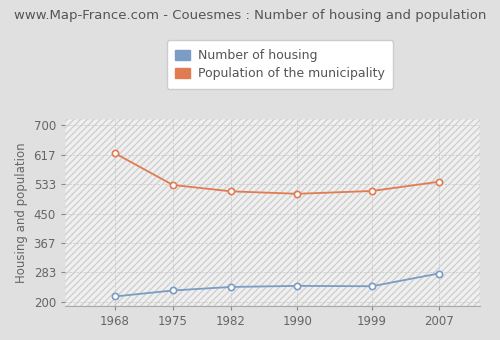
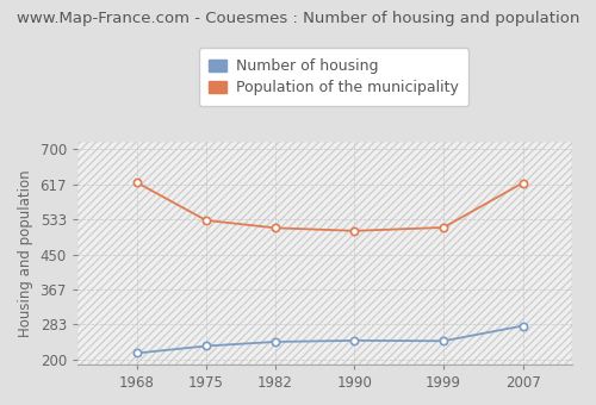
Population of the municipality/2007: 540 -> 620
